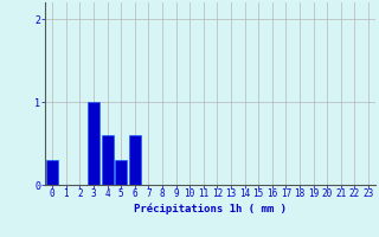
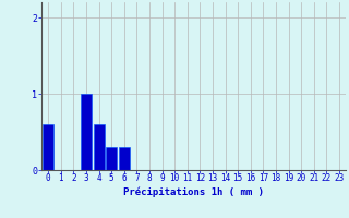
0: 0.3 -> 0.6
6: 0.6 -> 0.3
